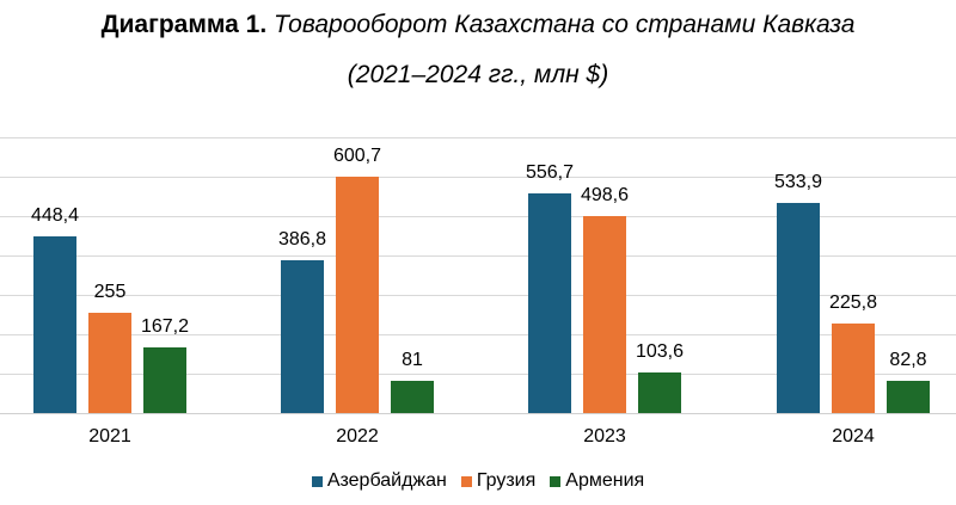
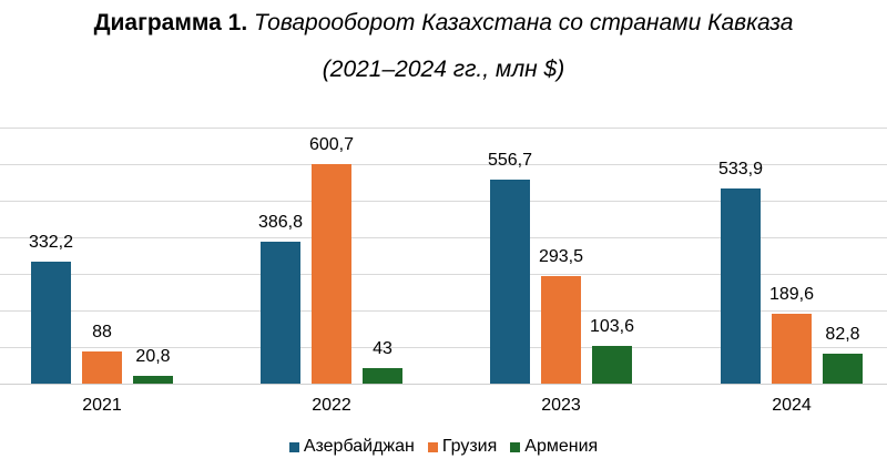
Азербайджан/2021: 448,4 -> 332,2
Грузия/2021: 255 -> 88
Армения/2021: 167,2 -> 20,8
Армения/2022: 81 -> 43
Грузия/2023: 498,6 -> 293,5
Грузия/2024: 225,8 -> 189,6
